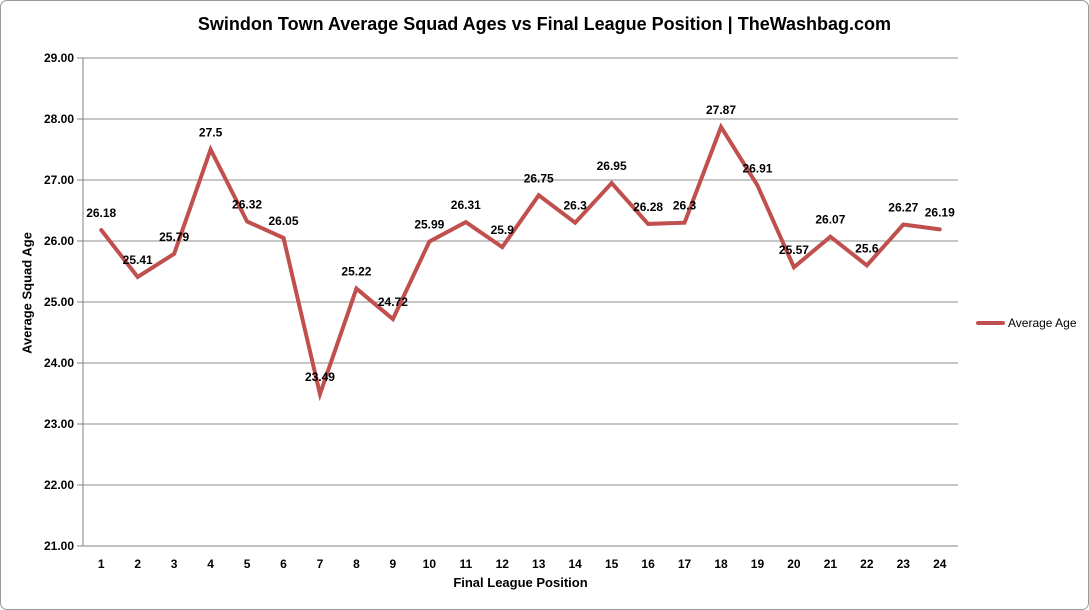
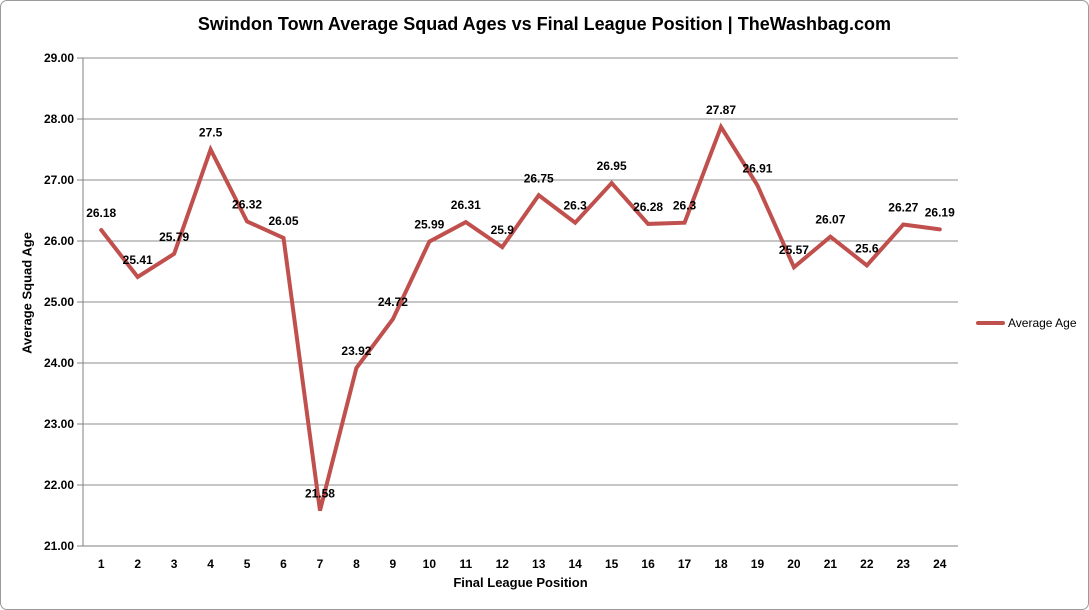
7: 23.49 -> 21.58
8: 25.22 -> 23.92
